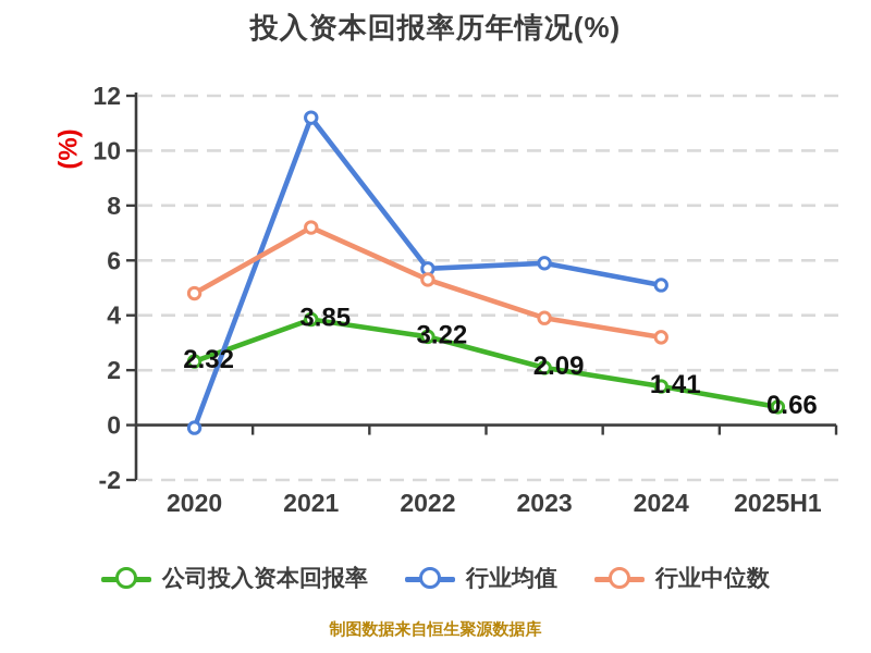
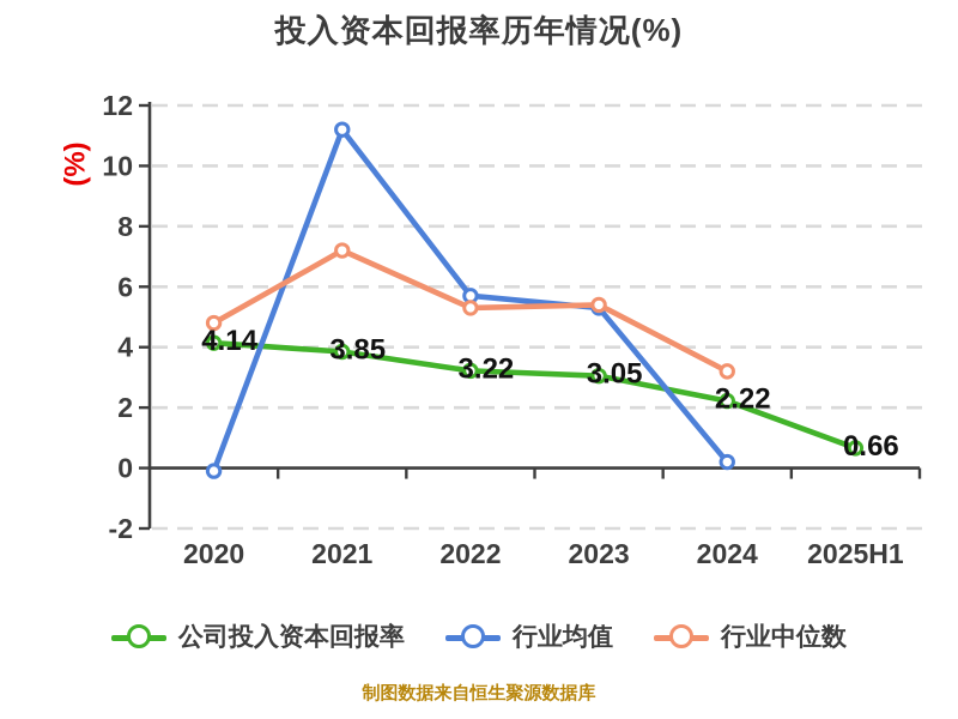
公司投入资本回报率/2020: 2.32 -> 4.14
公司投入资本回报率/2023: 2.09 -> 3.05
行业均值/2023: 5.9 -> 5.3
行业中位数/2023: 3.9 -> 5.4
公司投入资本回报率/2024: 1.41 -> 2.22
行业均值/2024: 5.1 -> 0.2
